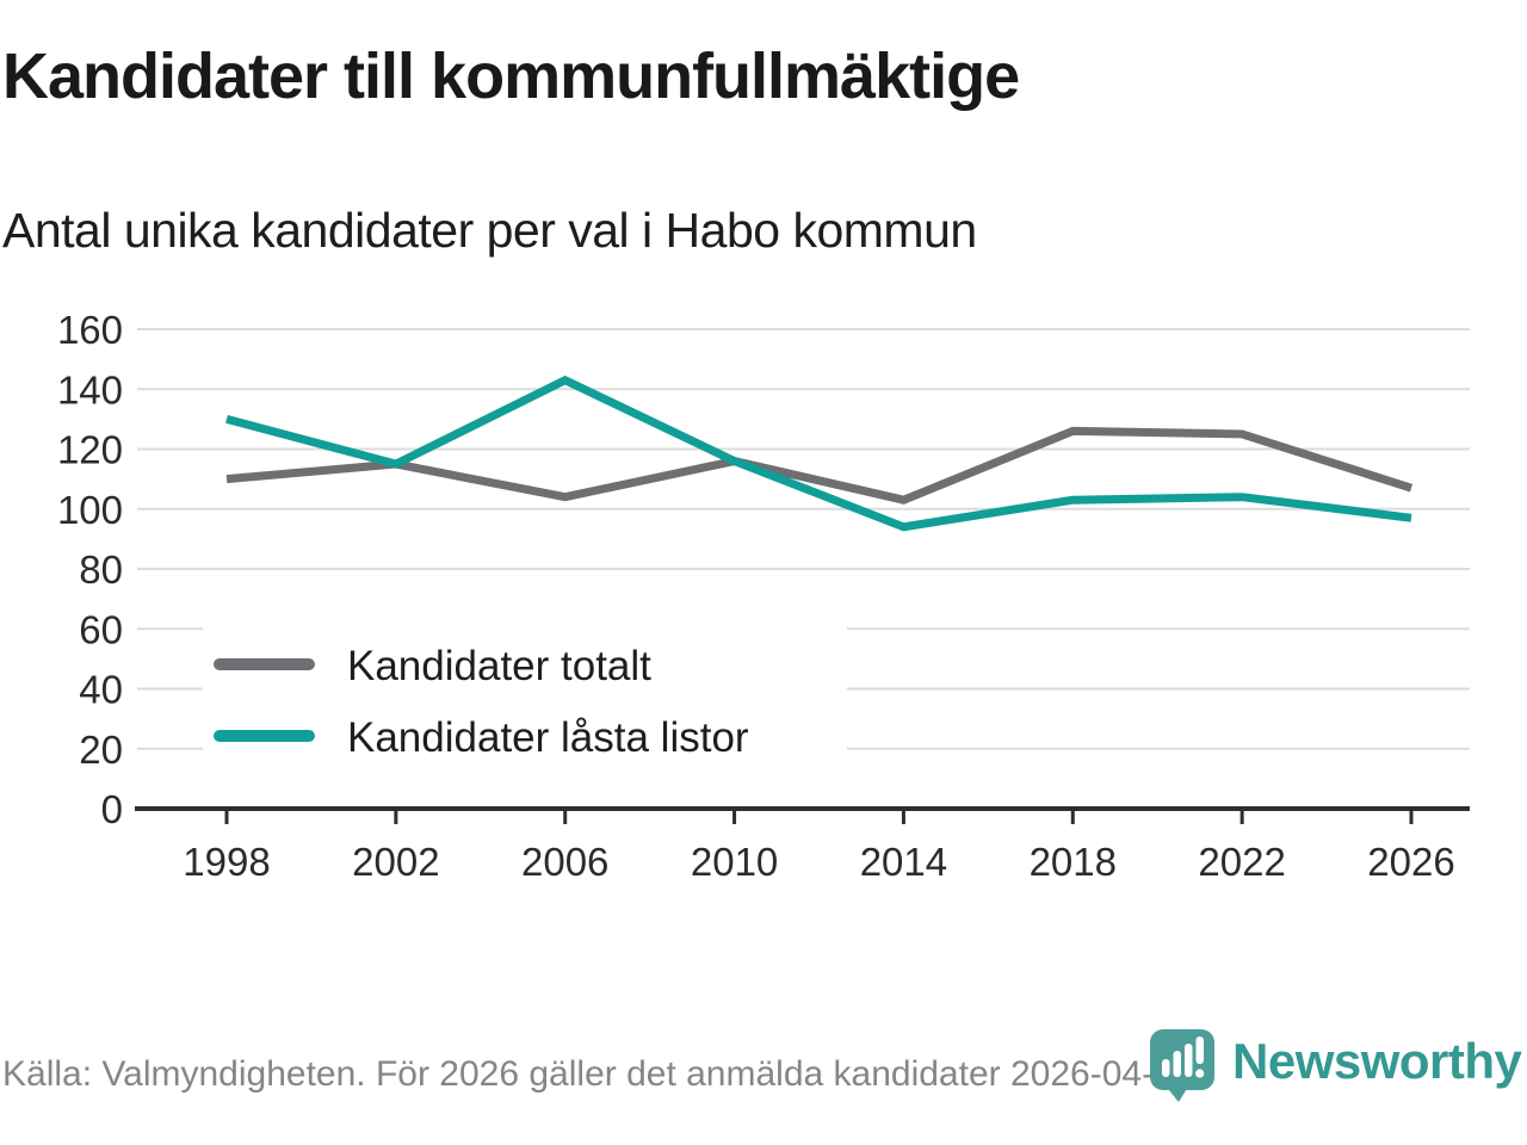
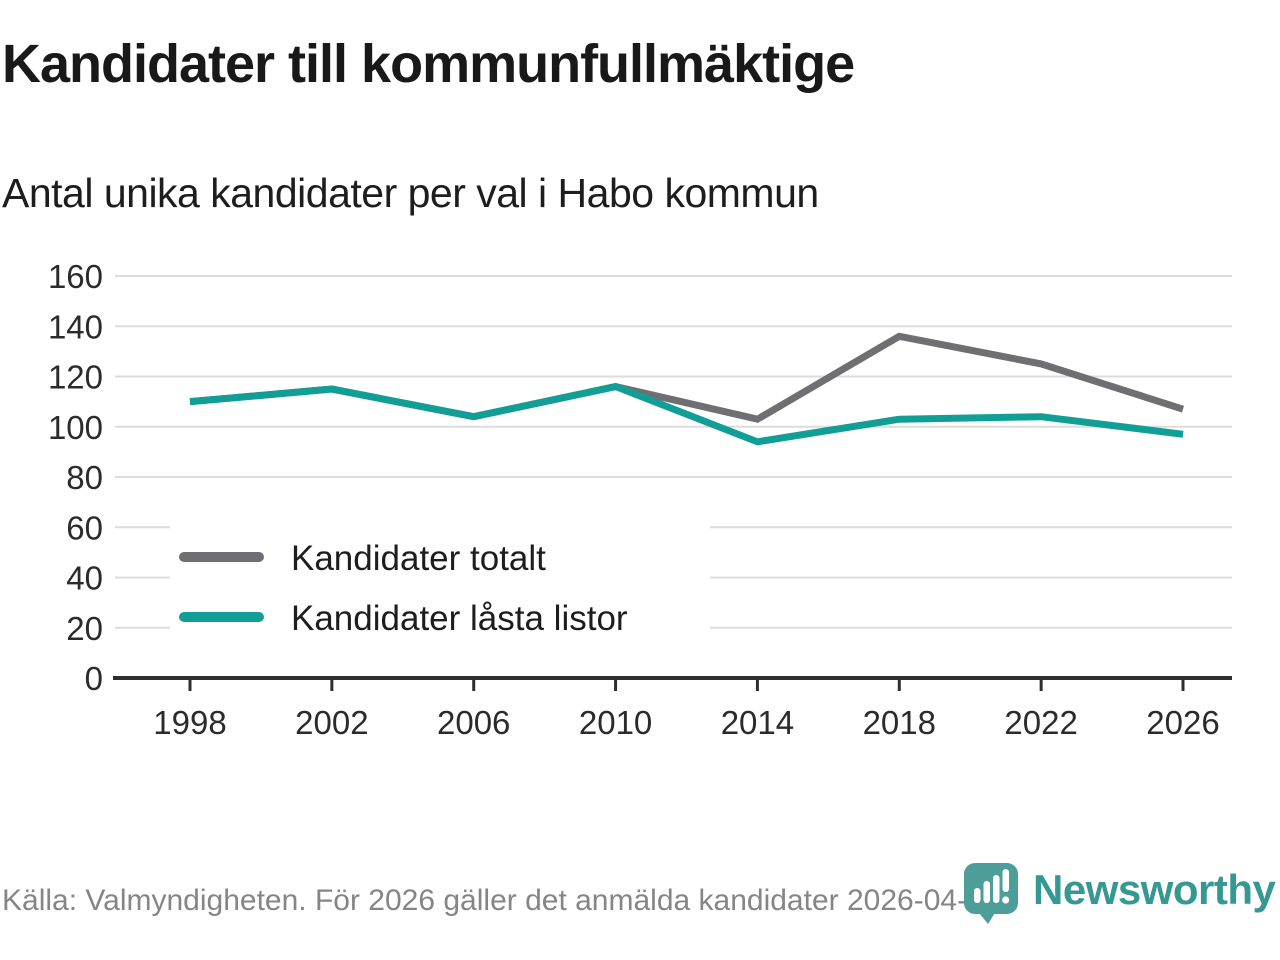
Kandidater låsta listor/1998: 130 -> 110
Kandidater låsta listor/2006: 143 -> 104
Kandidater totalt/2018: 126 -> 136
